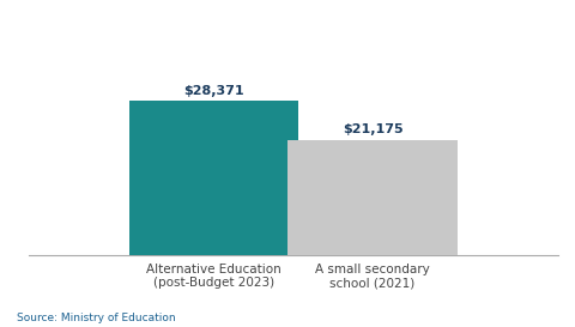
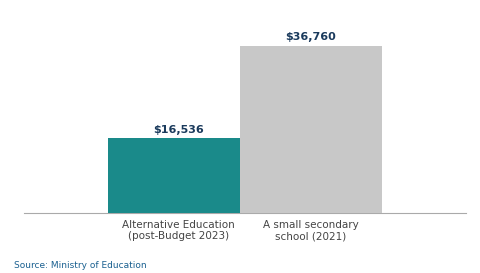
Alternative Education (post-Budget 2023): $28,371 -> $16,536
A small secondary school (2021): $21,175 -> $36,760
